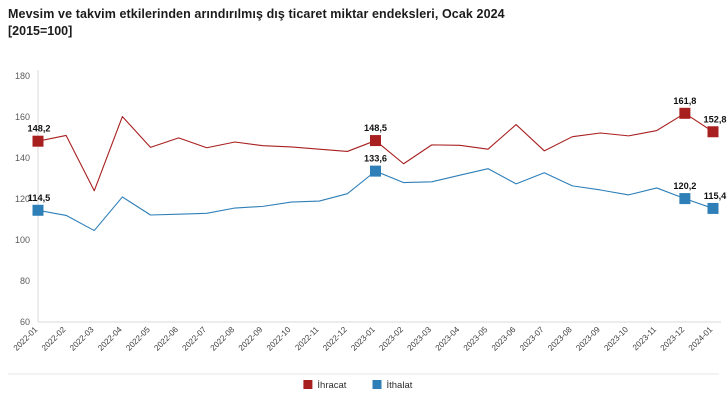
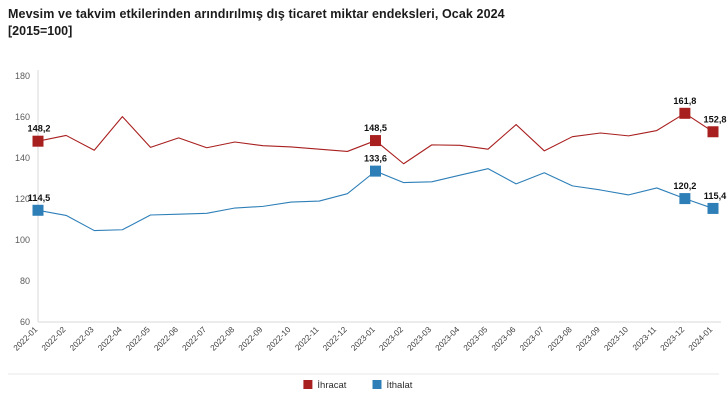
İhracat/2022-03: 124 -> 144
İthalat/2022-04: 121 -> 105
